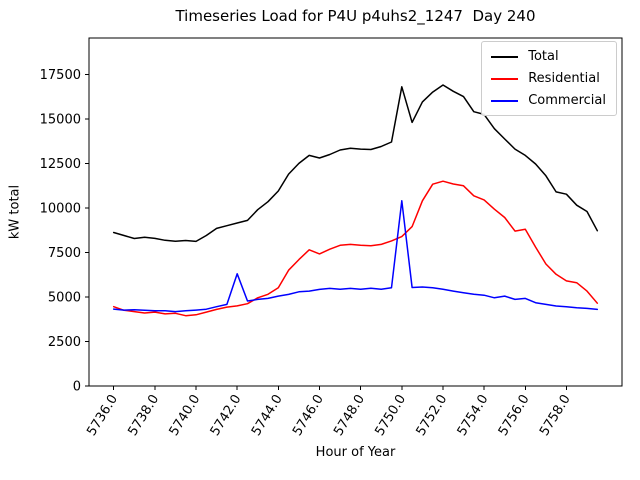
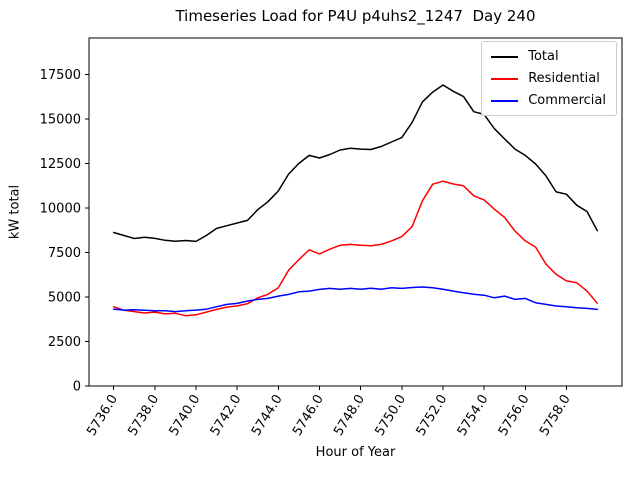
Commercial/5742.0: 6300 -> 4600
Total/5750.0: 16800 -> 14000
Commercial/5750.0: 10400 -> 5500
Residential/5756.0: 8800 -> 8200
